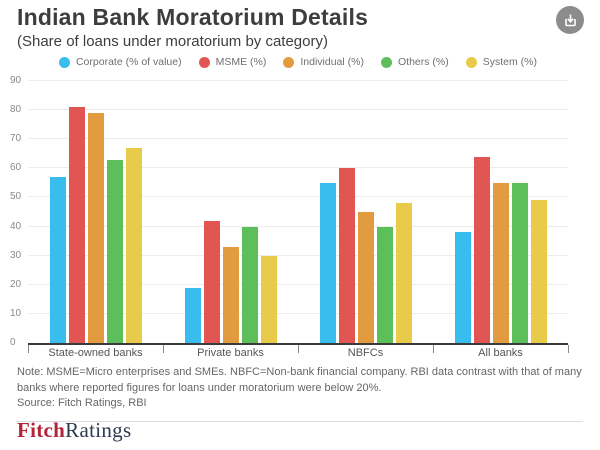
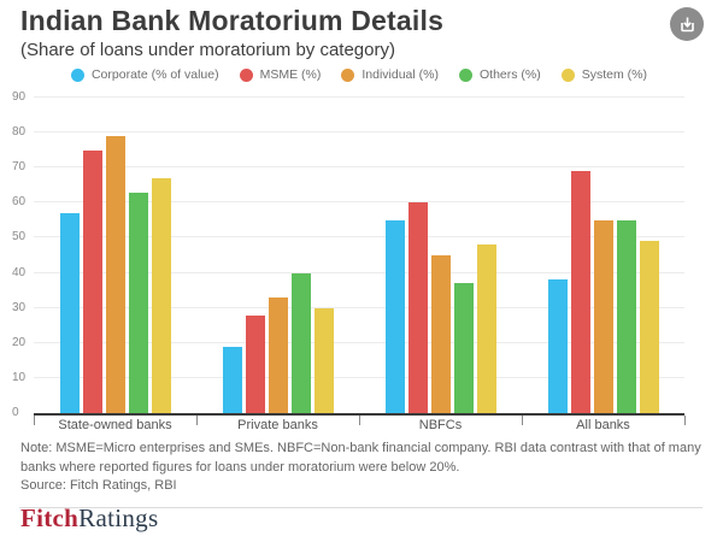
MSME (%)/State-owned banks: 81 -> 75
MSME (%)/Private banks: 42 -> 28
Others (%)/NBFCs: 40 -> 37
MSME (%)/All banks: 64 -> 69
